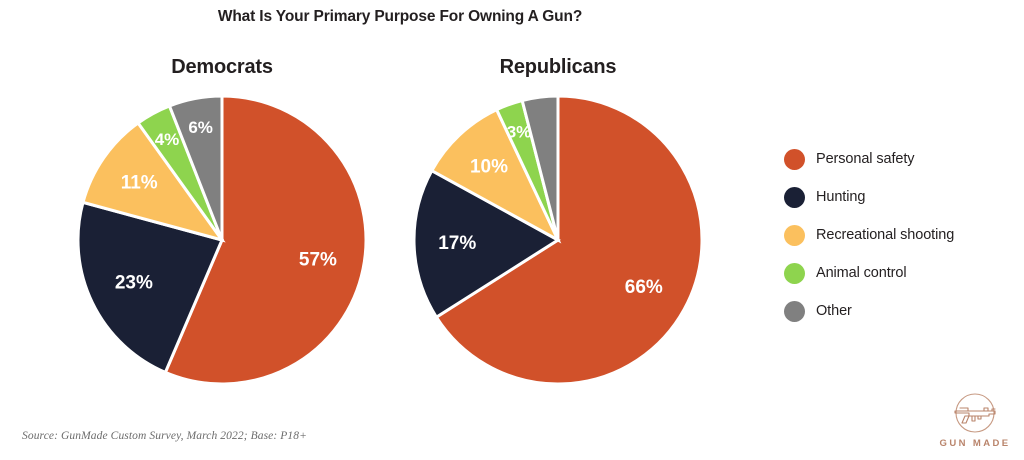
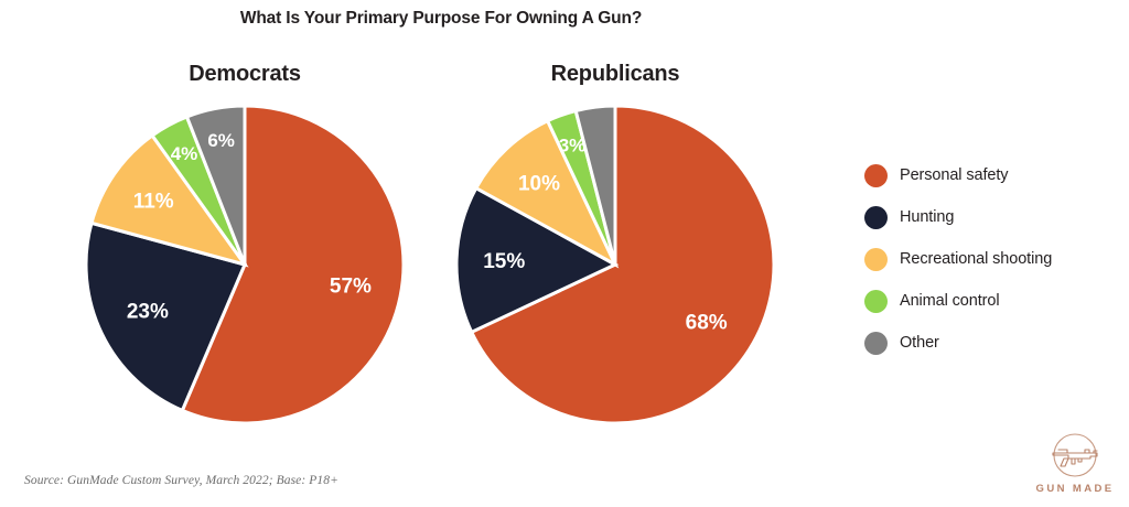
Republicans/Personal safety: 66% -> 68%
Republicans/Hunting: 17% -> 15%
